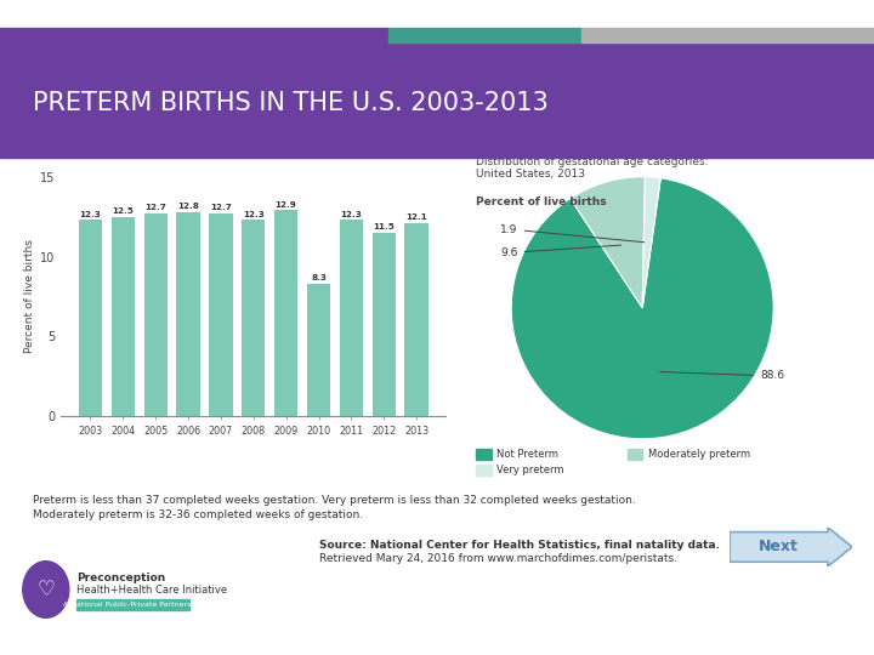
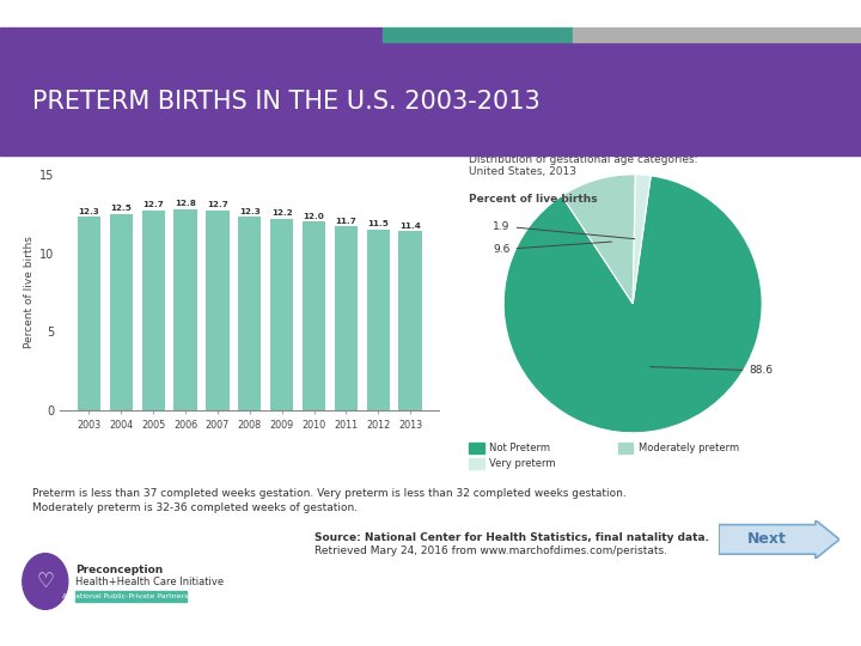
2009: 12.9 -> 12.2
2010: 8.3 -> 12.0
2011: 12.3 -> 11.7
2013: 12.1 -> 11.4
